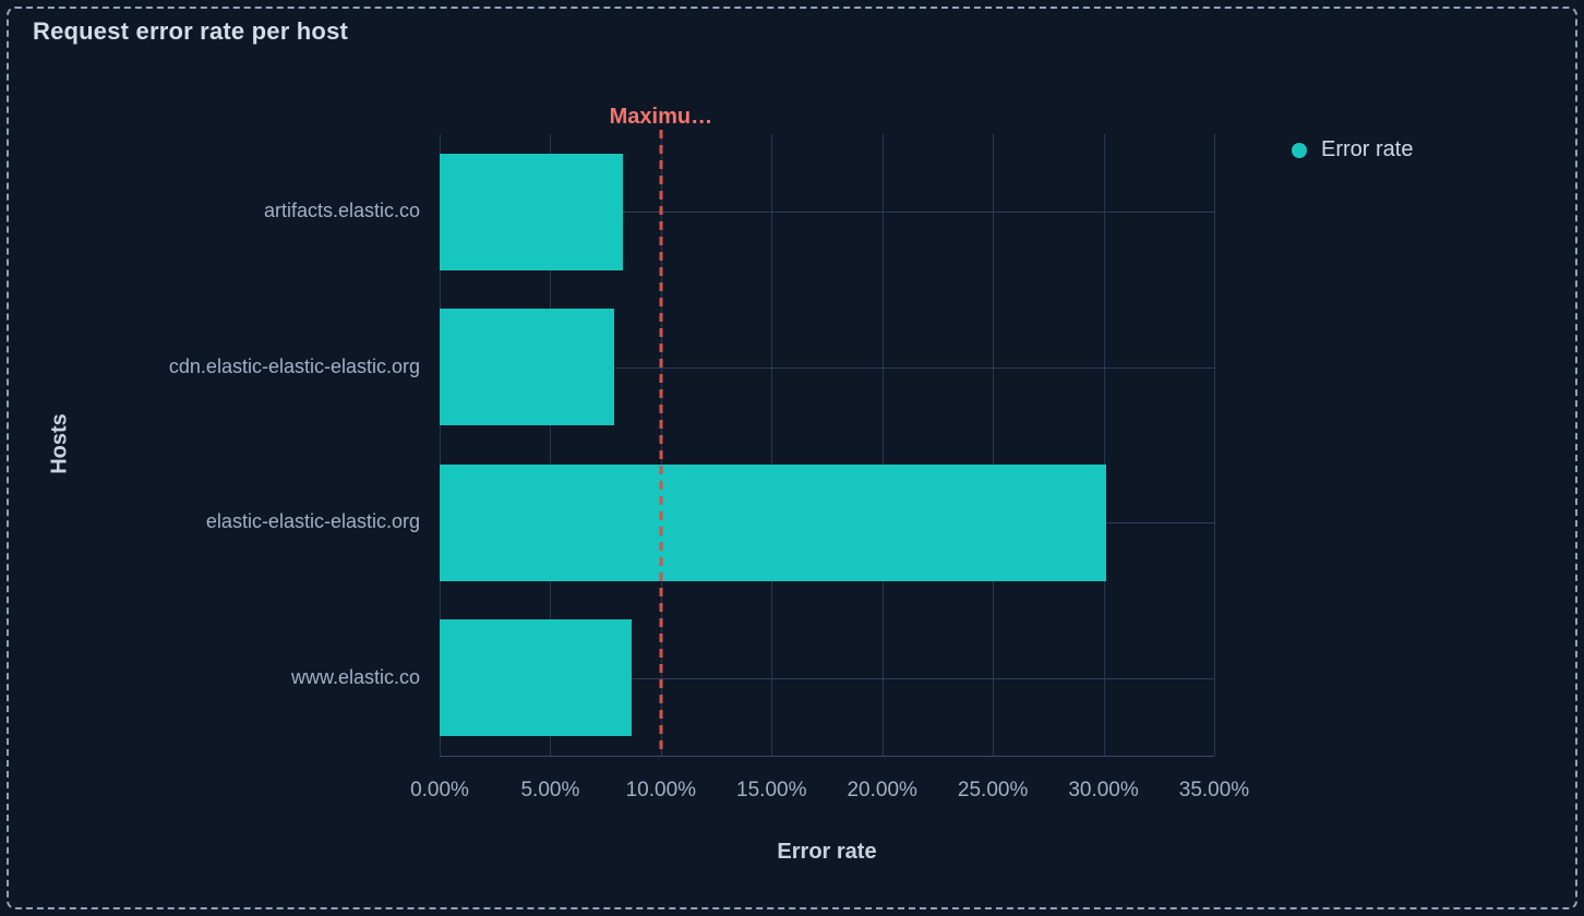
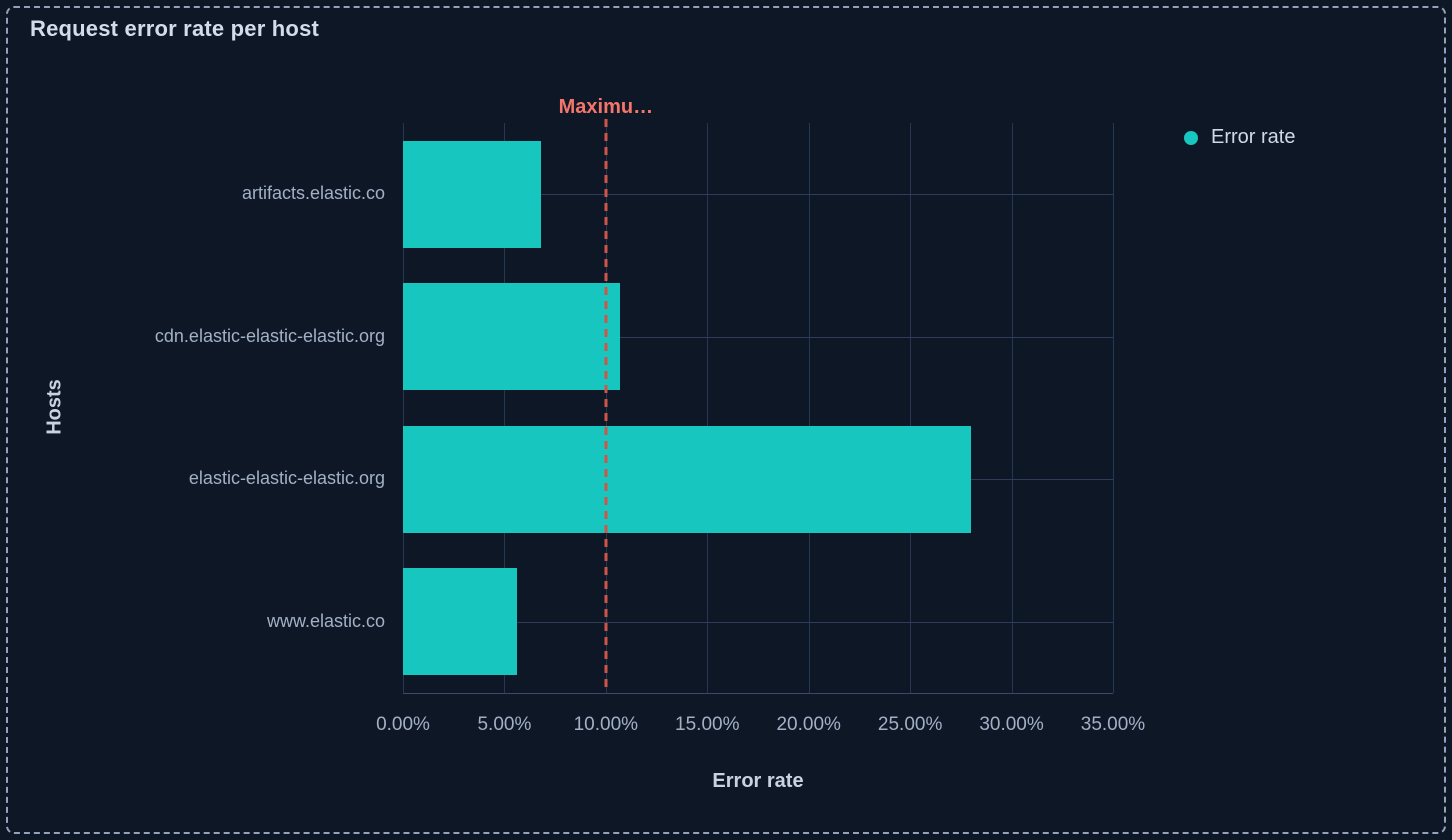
artifacts.elastic.co: 8.3% -> 6.8%
cdn.elastic-elastic-elastic.org: 7.9% -> 10.7%
elastic-elastic-elastic.org: 30.1% -> 28.0%
www.elastic.co: 8.7% -> 5.6%
